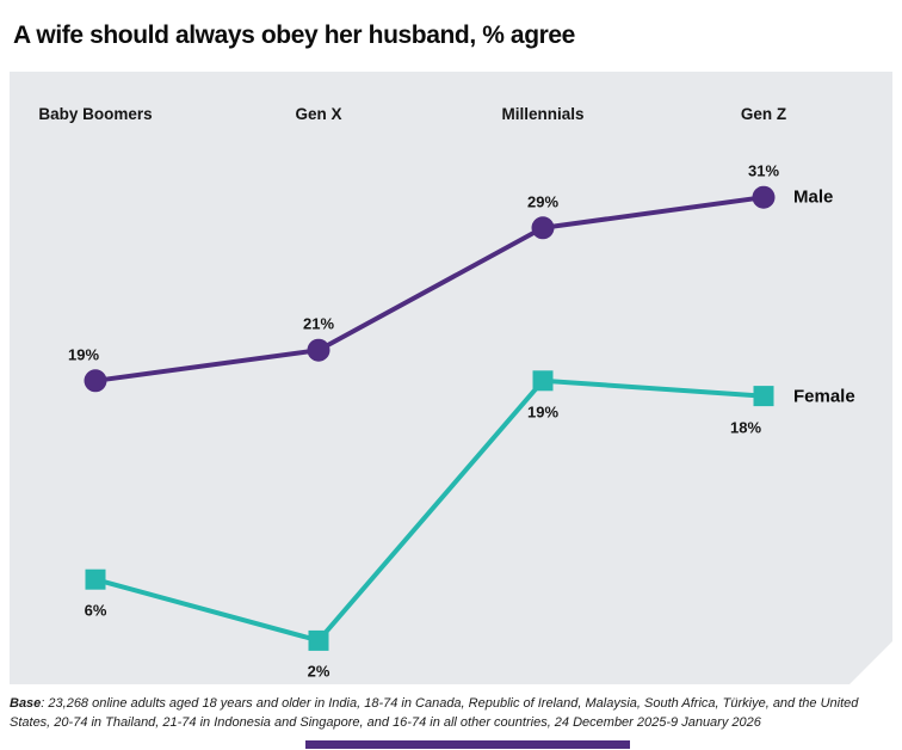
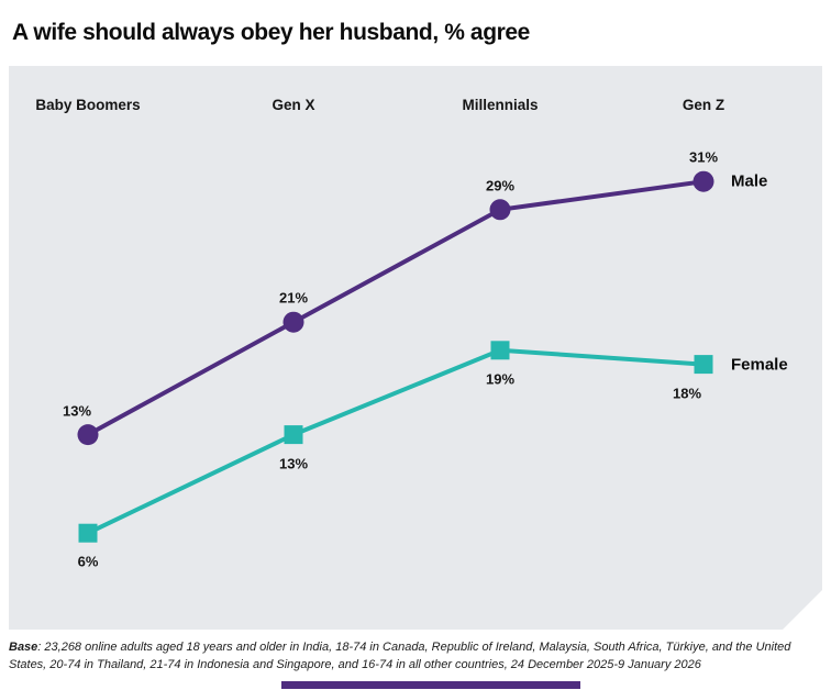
Male/Baby Boomers: 19% -> 13%
Female/Gen X: 2% -> 13%
